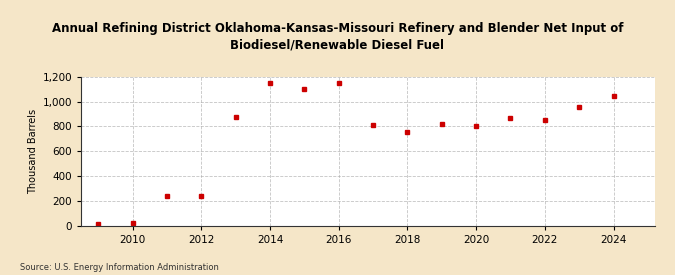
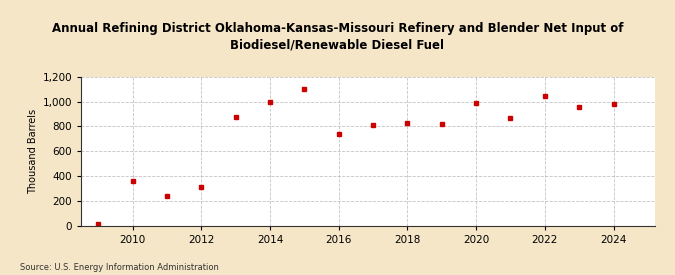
2010: 20 -> 360
2012: 240 -> 310
2014: 1,150 -> 1,000
2016: 1,150 -> 740
2018: 760 -> 830
2020: 800 -> 990
2022: 860 -> 1,050
2024: 1,040 -> 980
